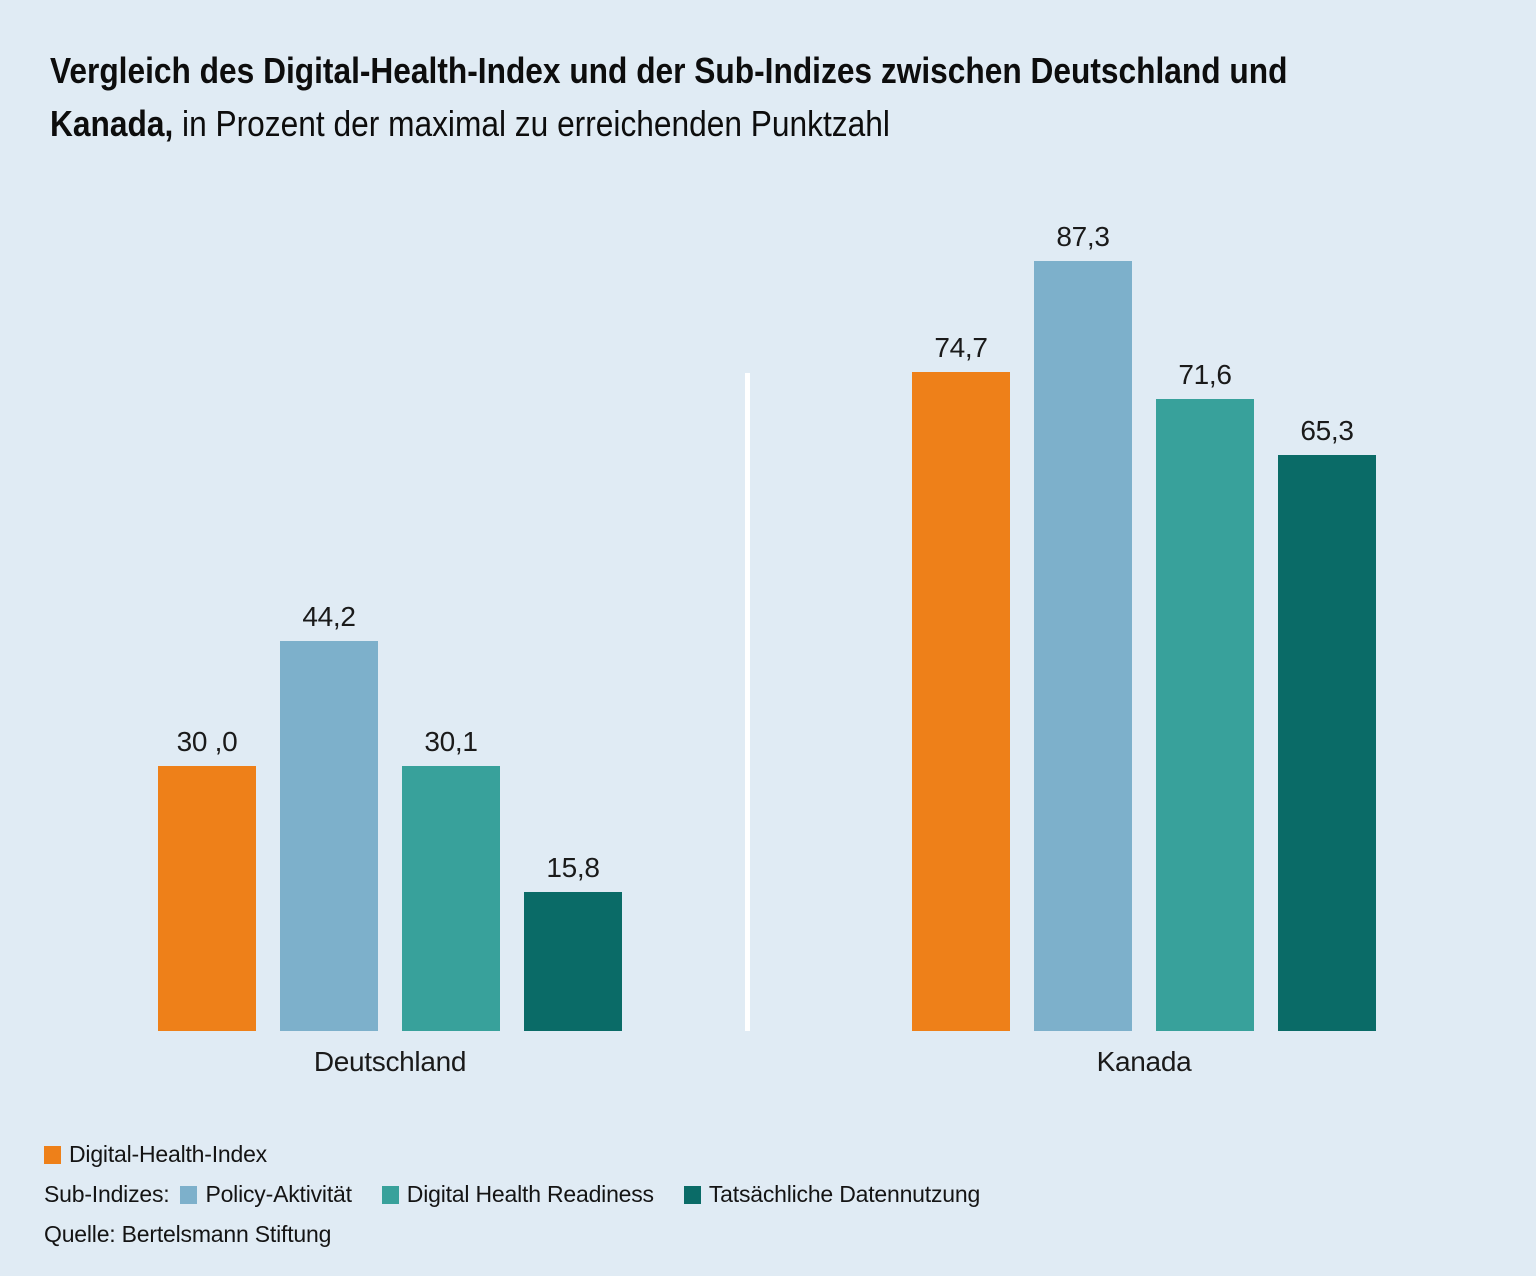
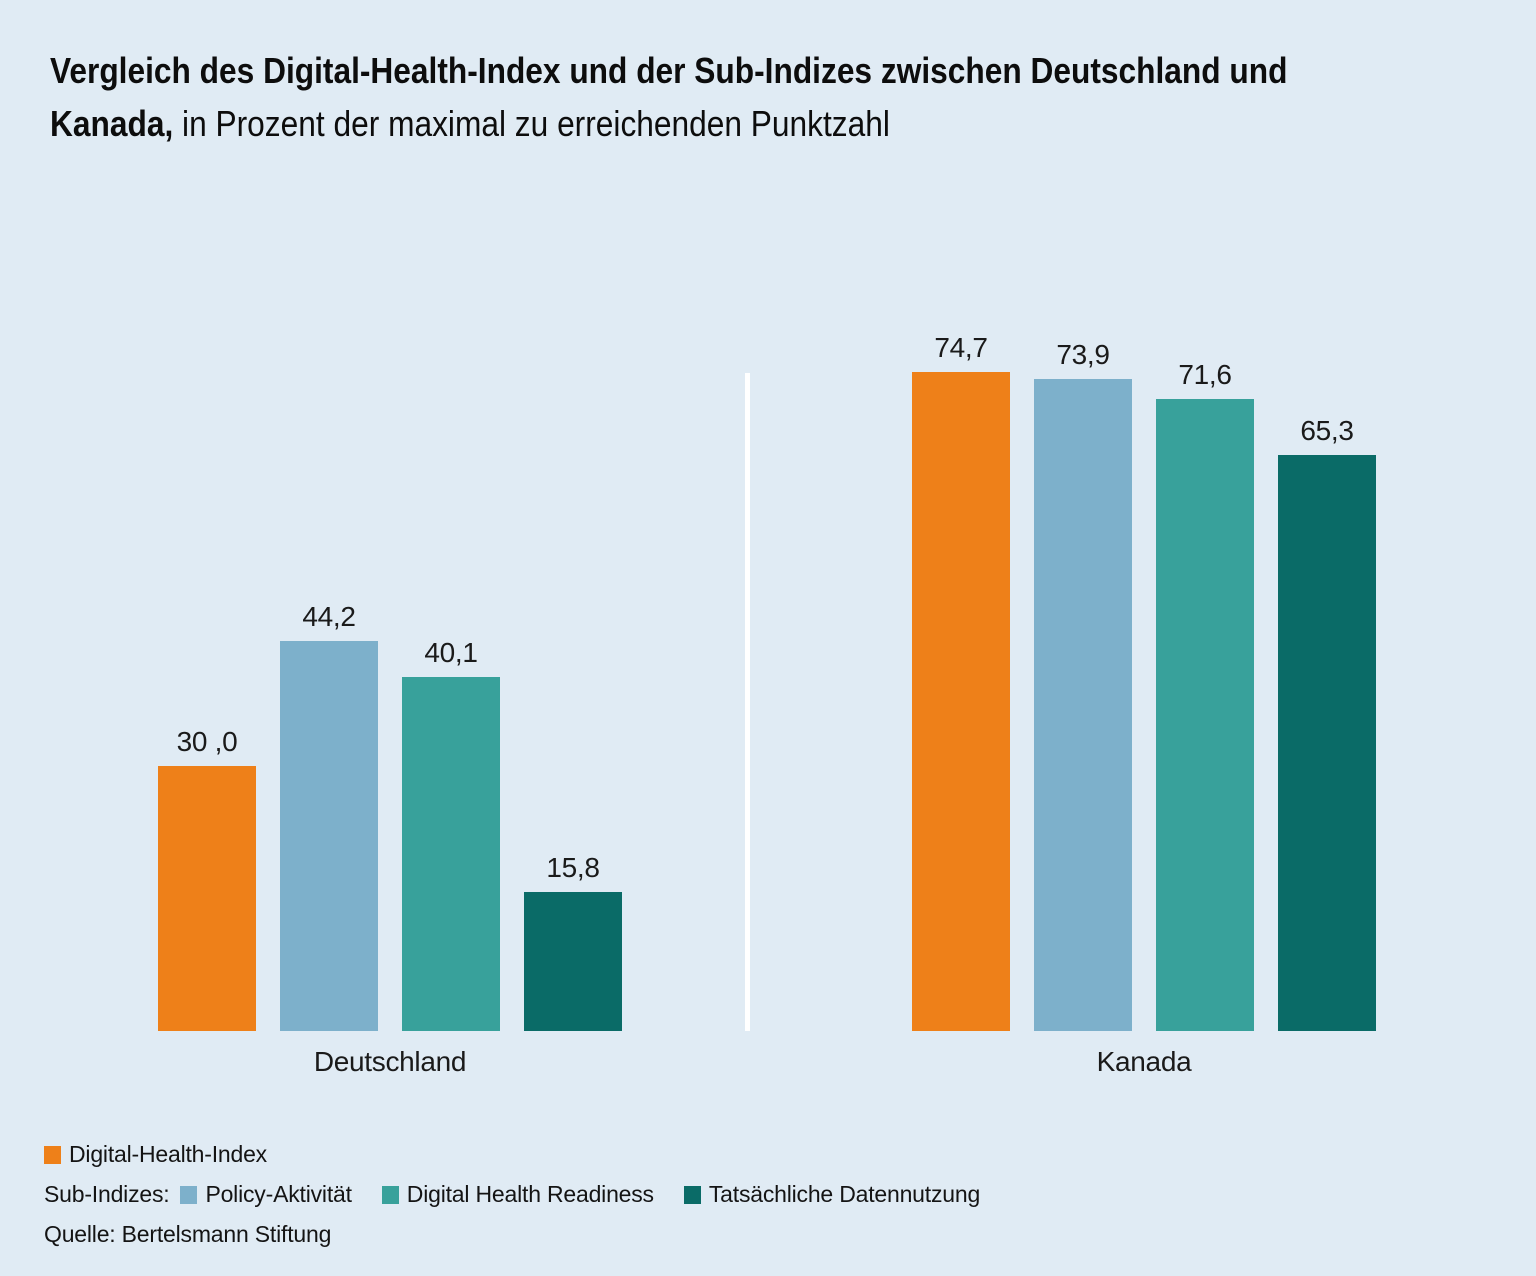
Digital Health Readiness/Deutschland: 30,1 -> 40,1
Policy-Aktivität/Kanada: 87,3 -> 73,9
